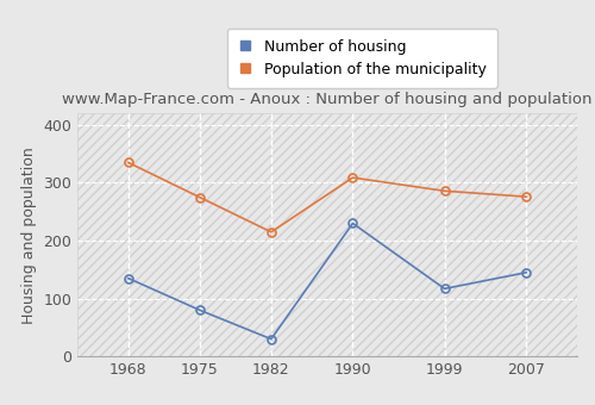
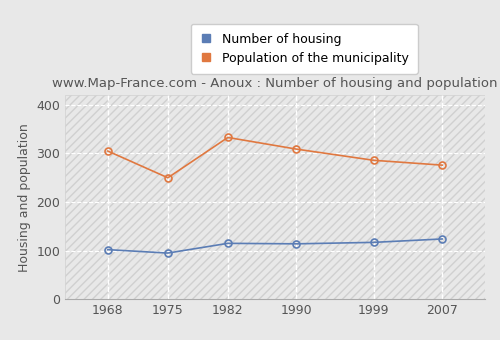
Number of housing/1968: 135 -> 102
Population of the municipality/1968: 335 -> 305
Number of housing/1975: 80 -> 95
Population of the municipality/1975: 275 -> 250
Number of housing/1982: 30 -> 115
Population of the municipality/1982: 215 -> 333
Number of housing/1990: 230 -> 114
Number of housing/2007: 145 -> 124
